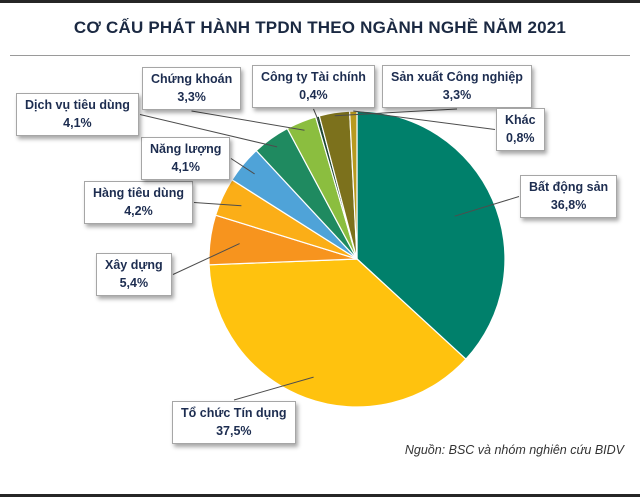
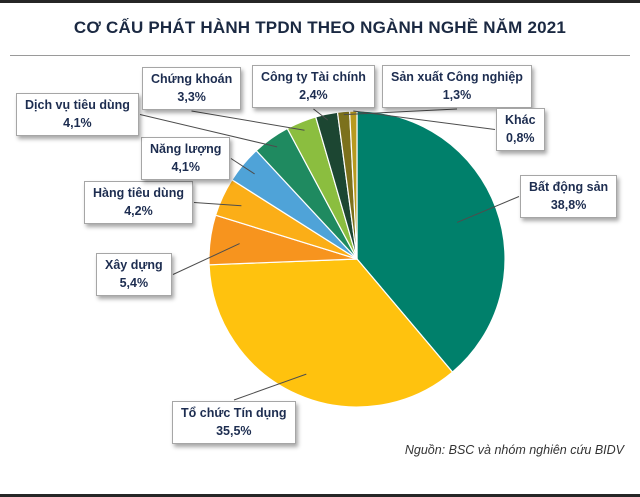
Bất động sản: 36,8% -> 38,8%
Tổ chức Tín dụng: 37,5% -> 35,5%
Công ty Tài chính: 0,4% -> 2,4%
Sản xuất Công nghiệp: 3,3% -> 1,3%
